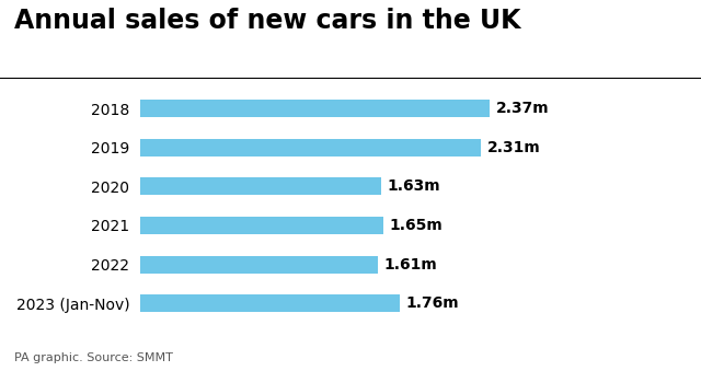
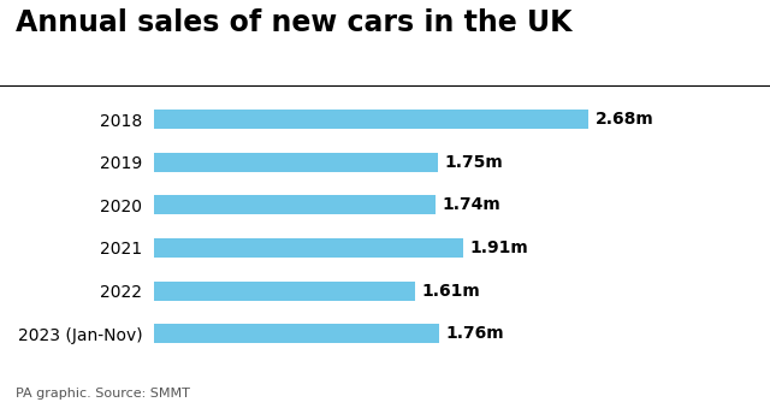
2018: 2.37m -> 2.68m
2019: 2.31m -> 1.75m
2020: 1.63m -> 1.74m
2021: 1.65m -> 1.91m
